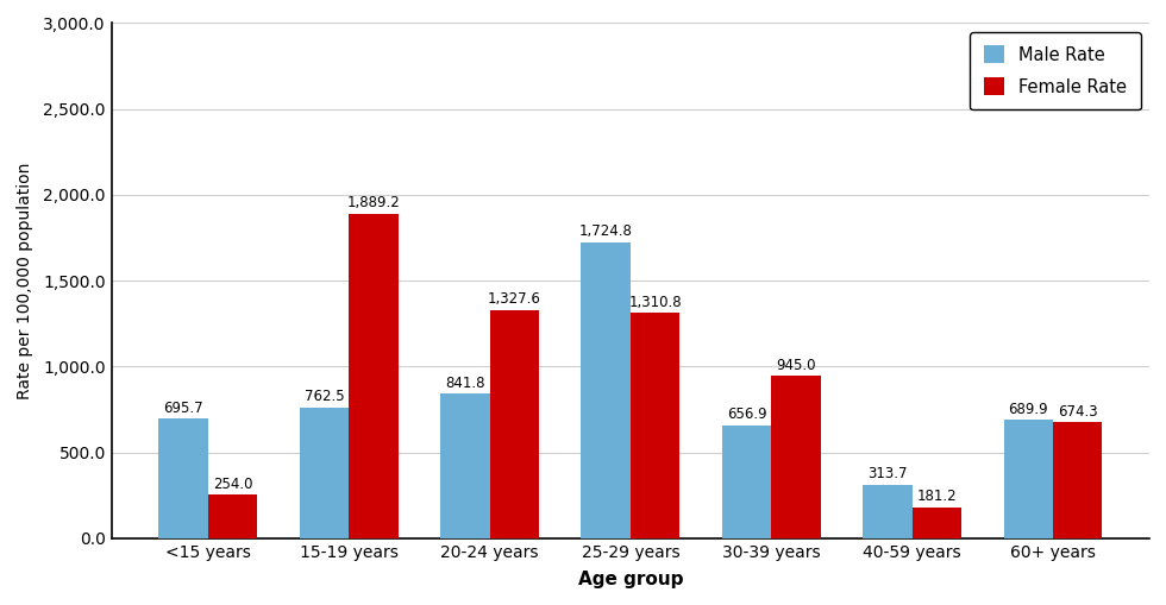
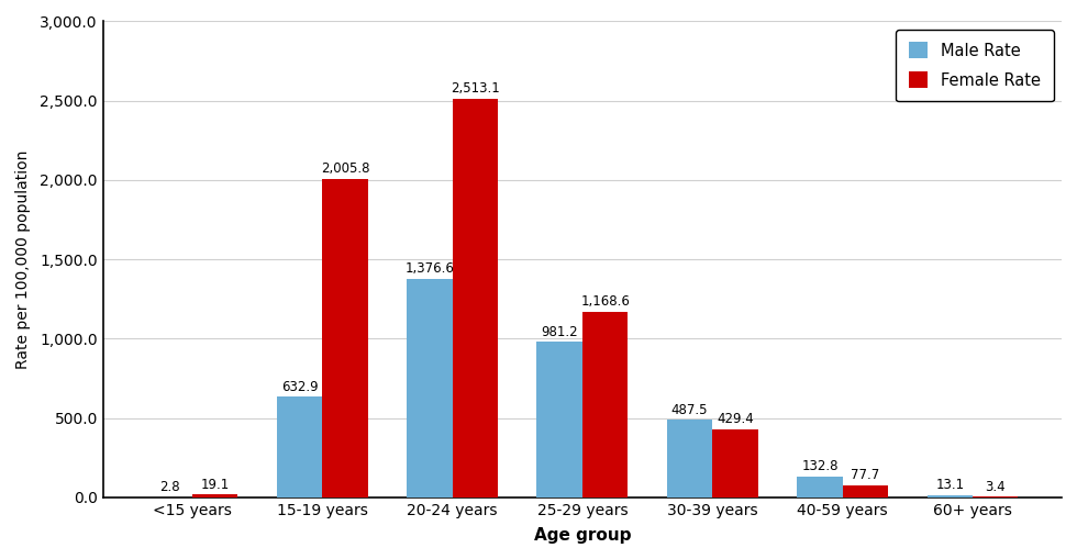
Male Rate/<15 years: 695.7 -> 2.8
Female Rate/<15 years: 254.0 -> 19.1
Male Rate/15-19 years: 762.5 -> 632.9
Female Rate/15-19 years: 1,889.2 -> 2,005.8
Male Rate/20-24 years: 841.8 -> 1,376.6
Female Rate/20-24 years: 1,327.6 -> 2,513.1
Male Rate/25-29 years: 1,724.8 -> 981.2
Female Rate/25-29 years: 1,310.8 -> 1,168.6
Male Rate/30-39 years: 656.9 -> 487.5
Female Rate/30-39 years: 945.0 -> 429.4
Male Rate/40-59 years: 313.7 -> 132.8
Female Rate/40-59 years: 181.2 -> 77.7
Male Rate/60+ years: 689.9 -> 13.1
Female Rate/60+ years: 674.3 -> 3.4
